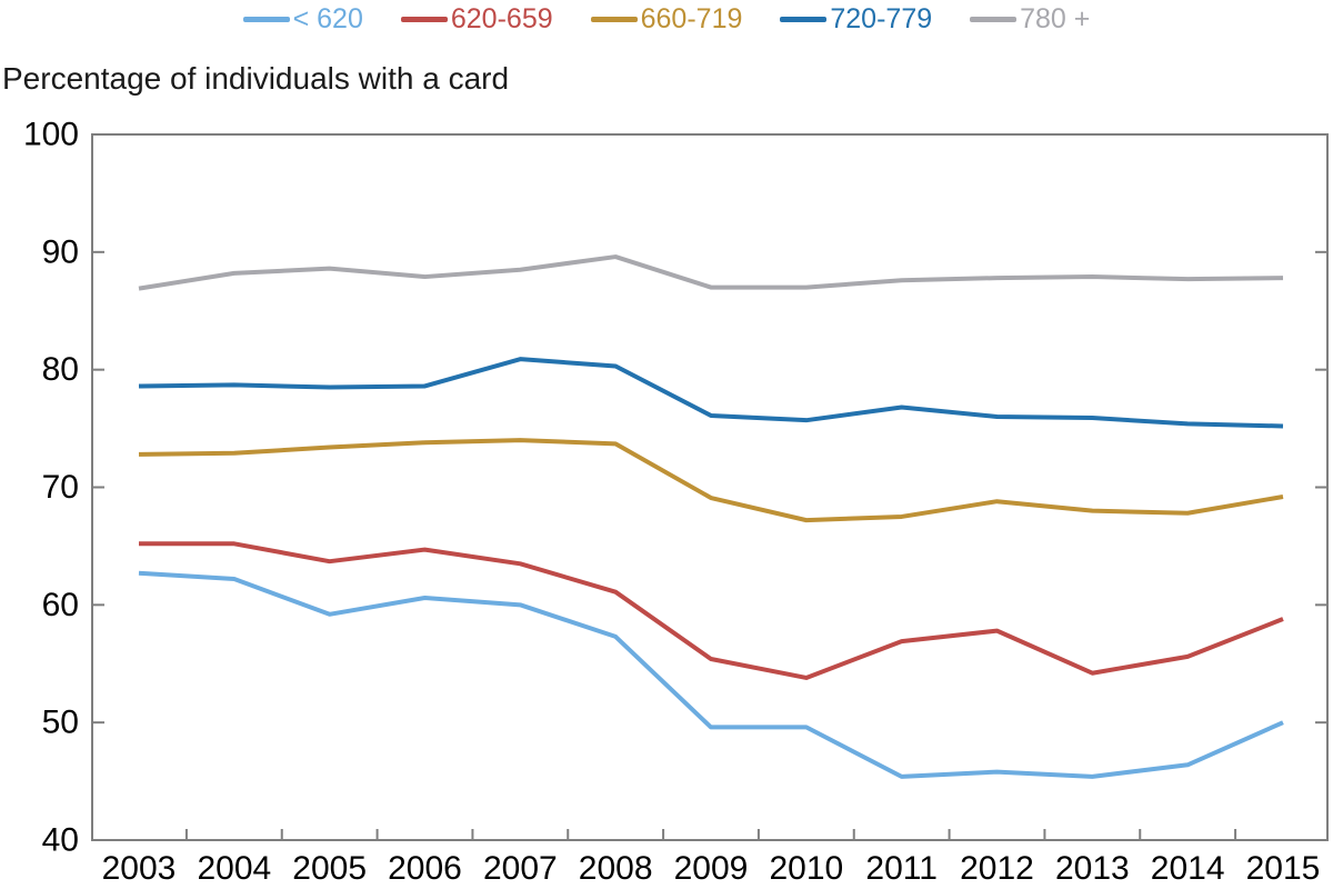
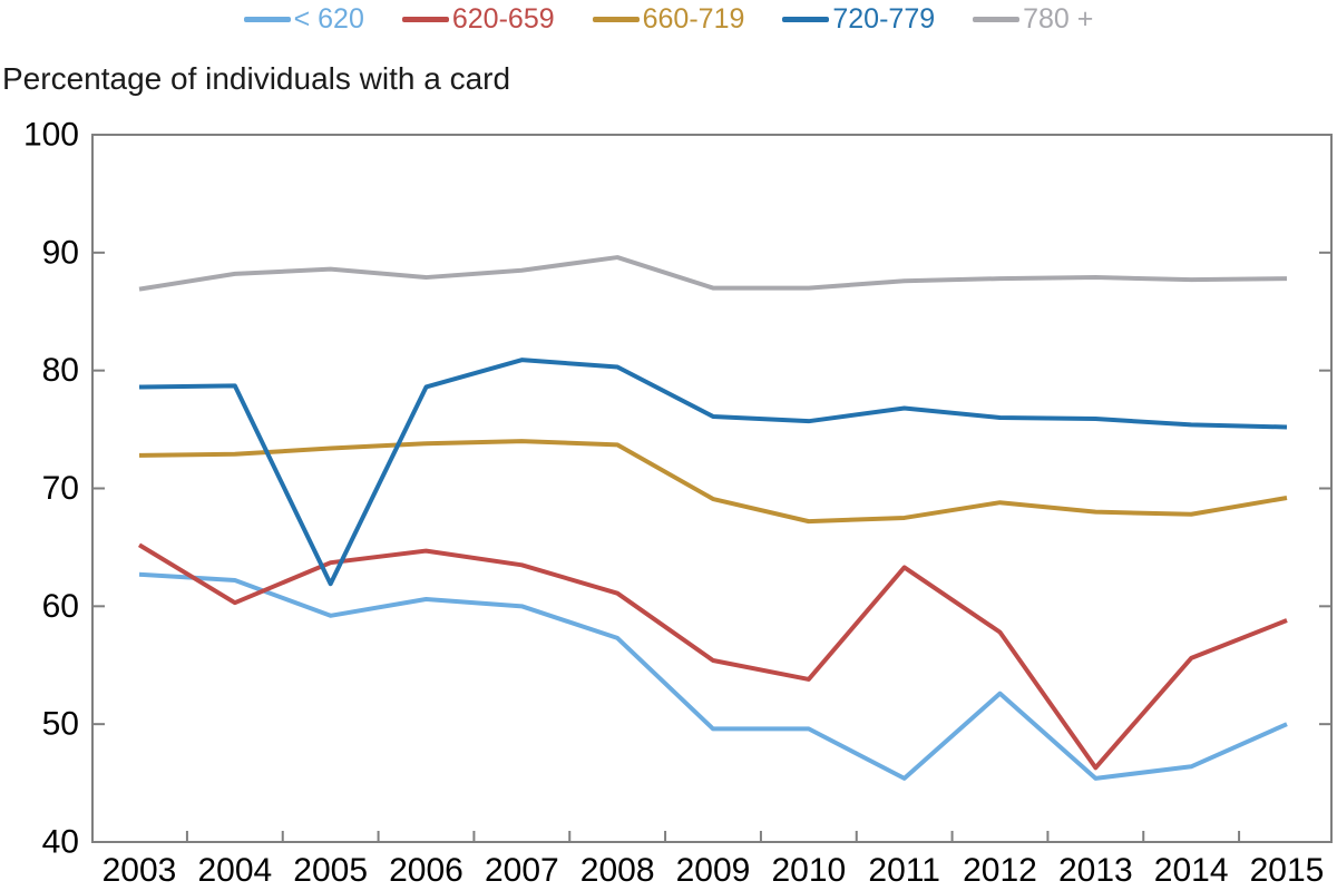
620-659/2004: 65.2 -> 60.3
720-779/2005: 78.5 -> 61.9
620-659/2011: 56.9 -> 63.3
< 620/2012: 45.8 -> 52.6
620-659/2013: 54.2 -> 46.3
